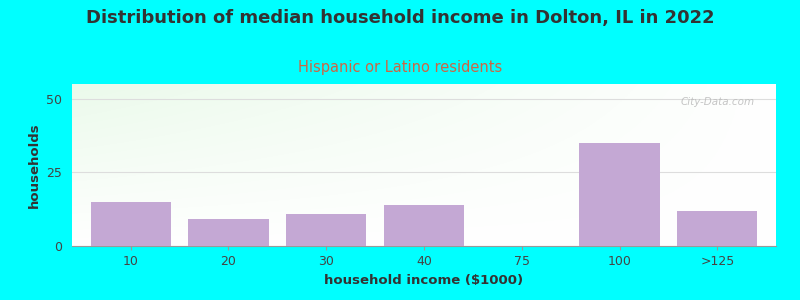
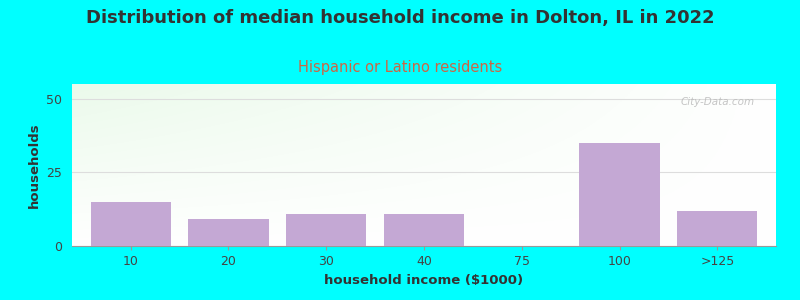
40: 14 -> 11
